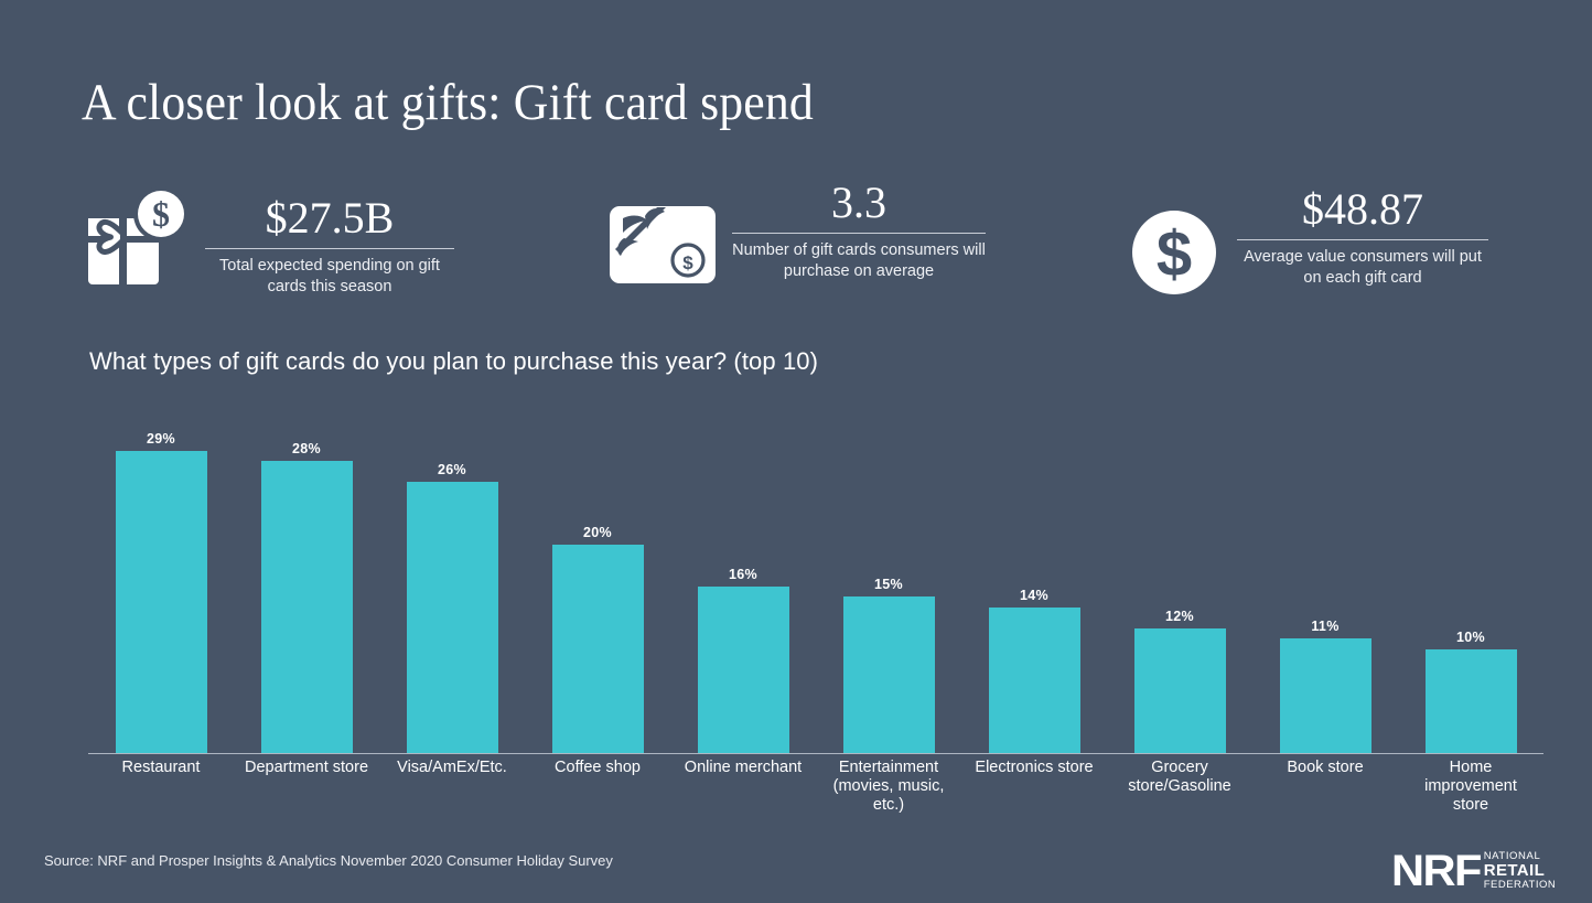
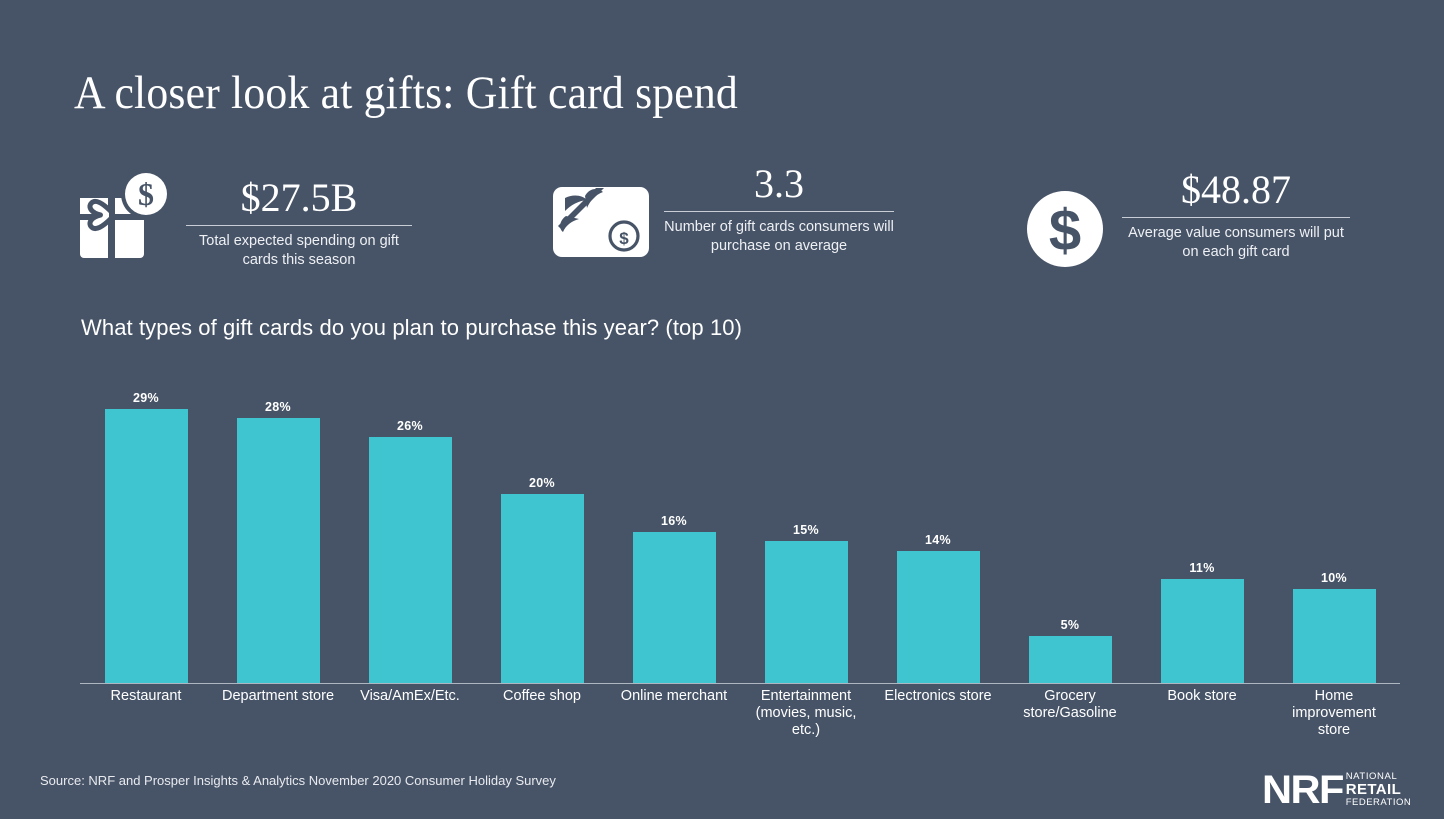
Grocery store/Gasoline: 12% -> 5%
